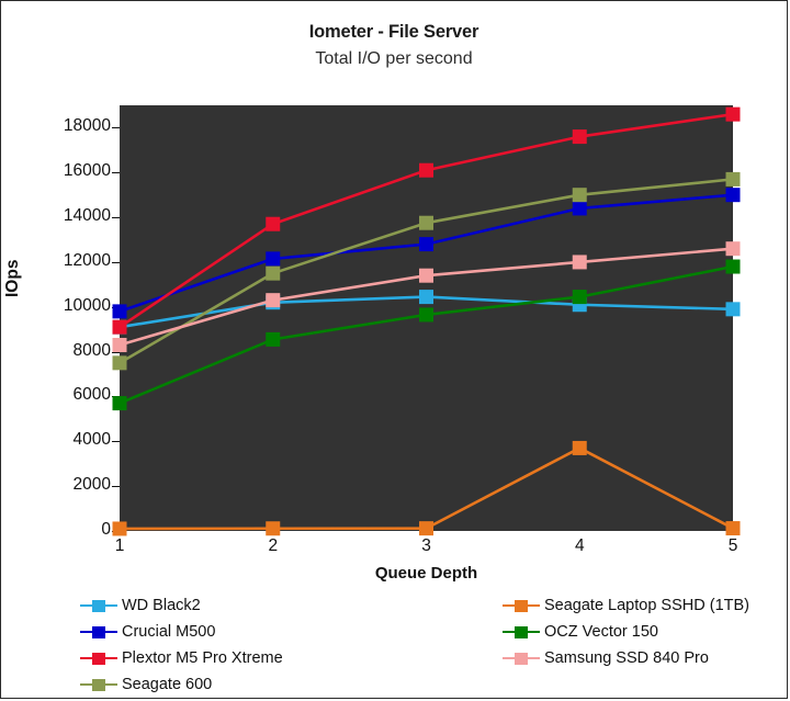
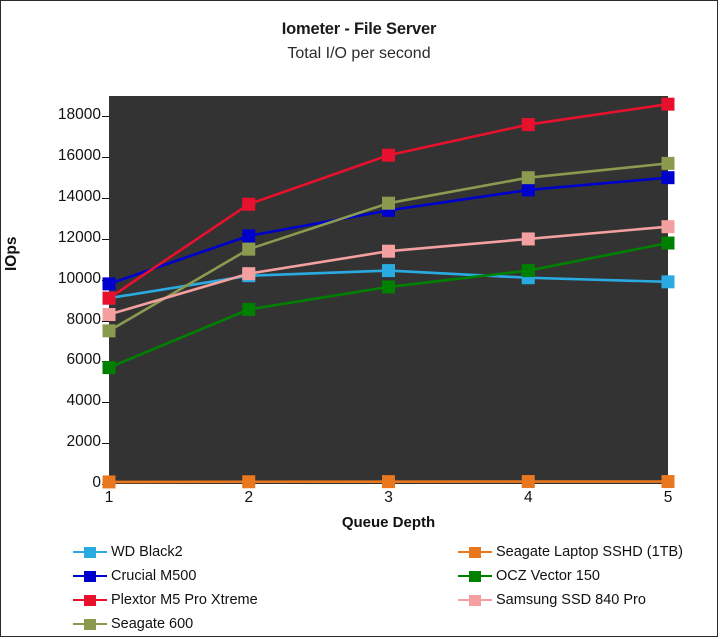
Crucial M500/3: 12800 -> 13400
Seagate Laptop SSHD (1TB)/4: 3700 -> 100
